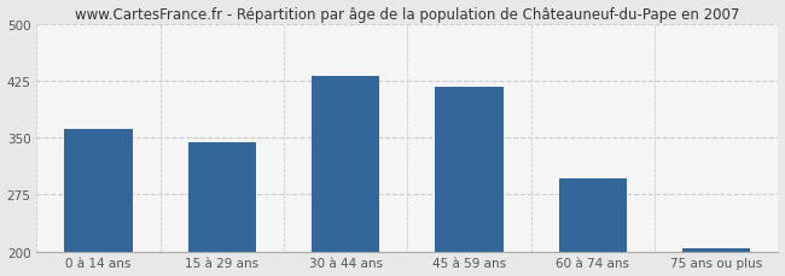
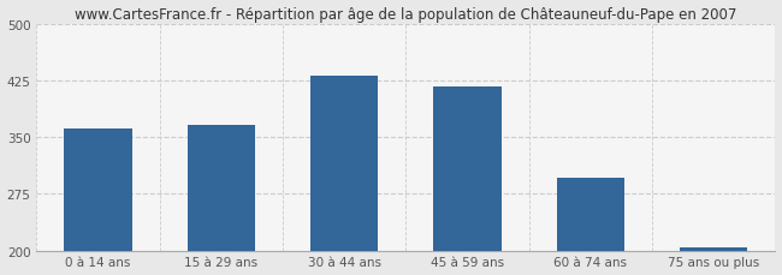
15 à 29 ans: 344 -> 367
